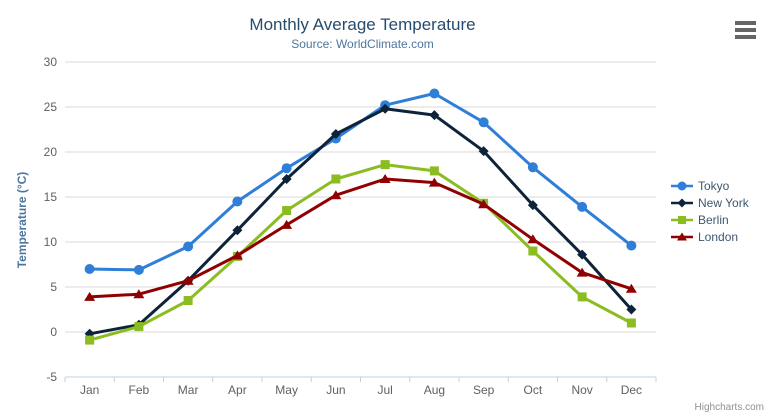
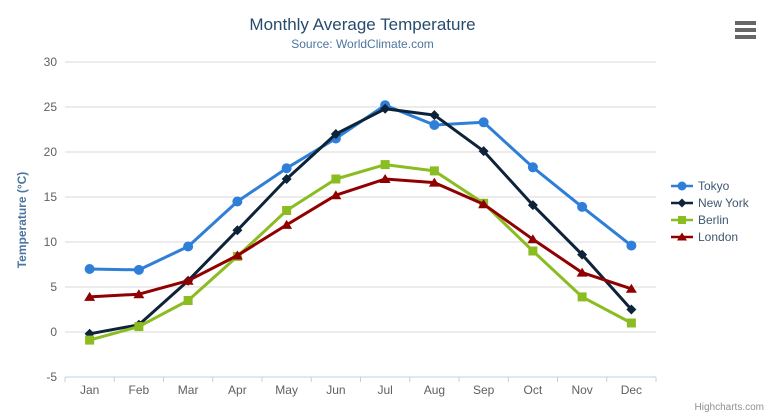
Tokyo/Aug: 26 -> 23
